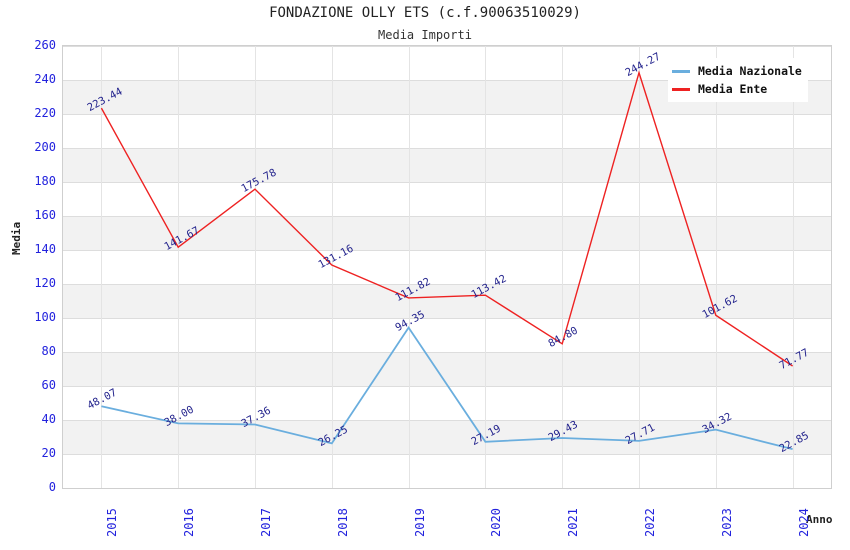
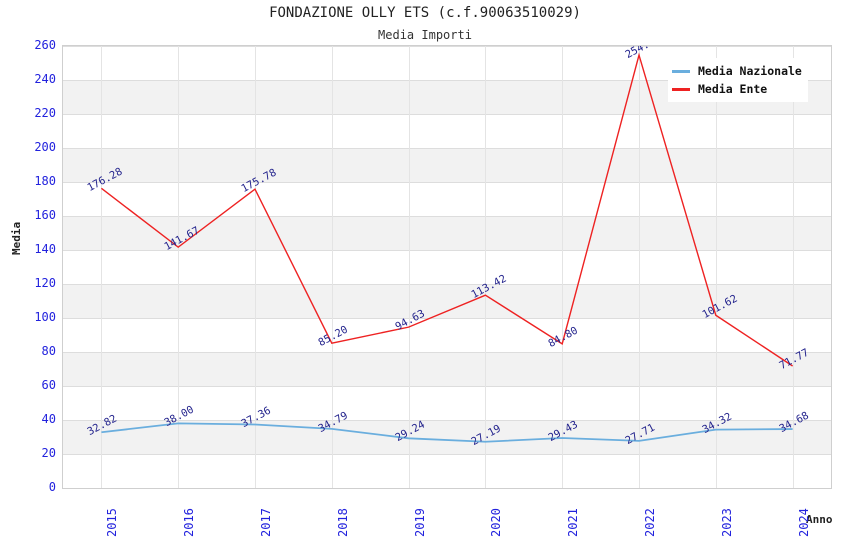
Media Nazionale/2015: 48.07 -> 32.82
Media Ente/2015: 223.44 -> 176.28
Media Nazionale/2018: 26.25 -> 34.79
Media Ente/2018: 131.16 -> 85.20
Media Nazionale/2019: 94.35 -> 29.24
Media Ente/2019: 111.82 -> 94.63
Media Ente/2022: 244.27 -> 254.64
Media Nazionale/2024: 22.85 -> 34.68
